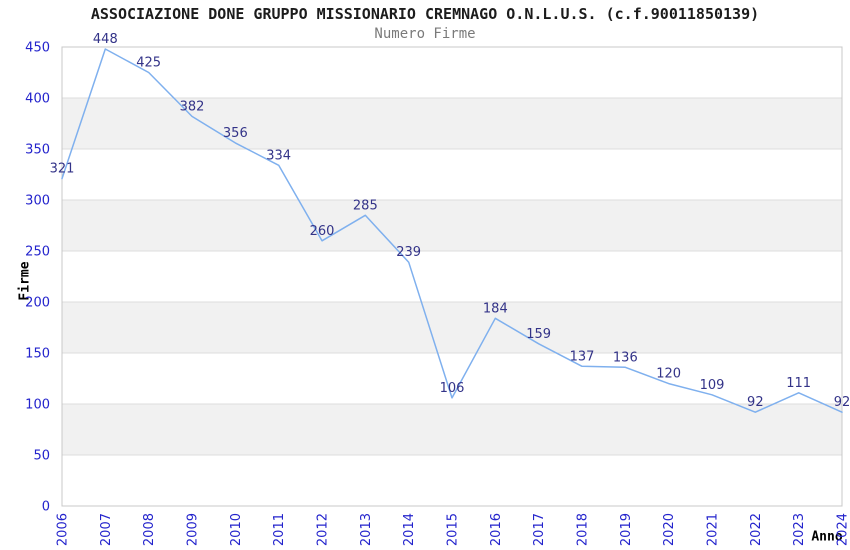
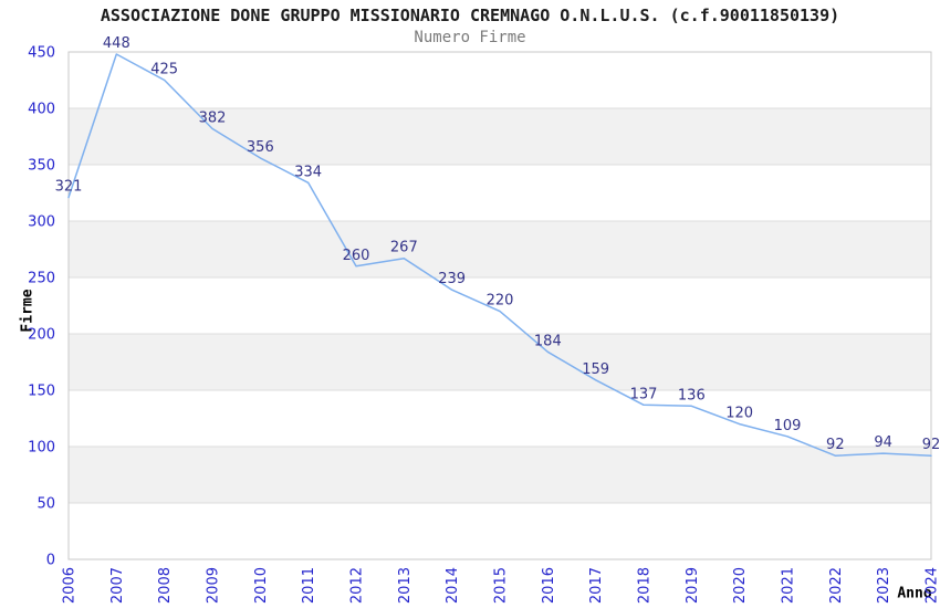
2013: 285 -> 267
2015: 106 -> 220
2023: 111 -> 94
